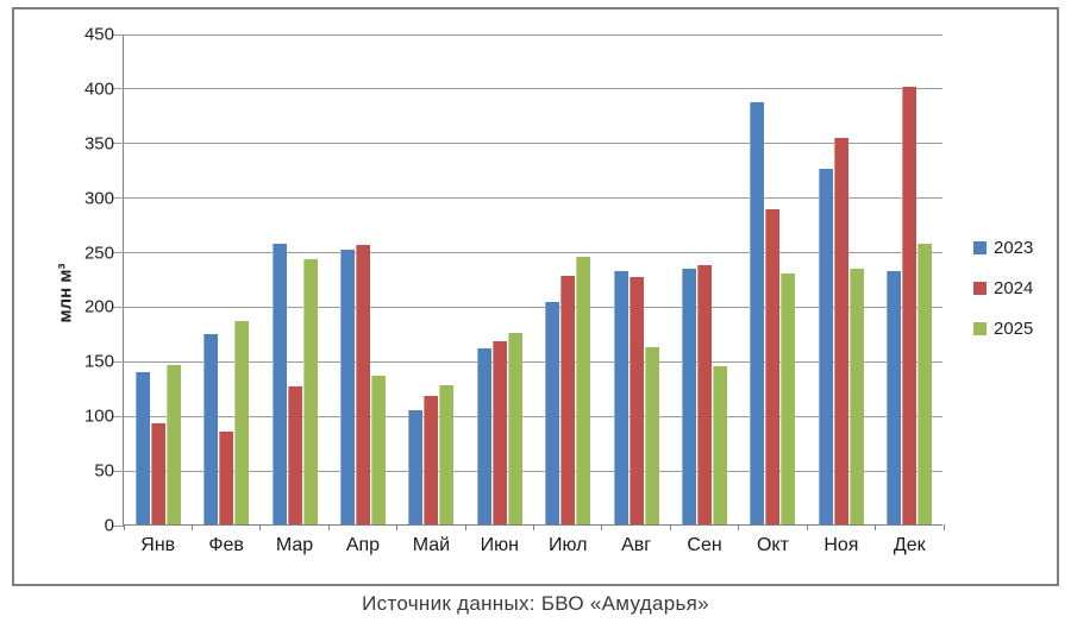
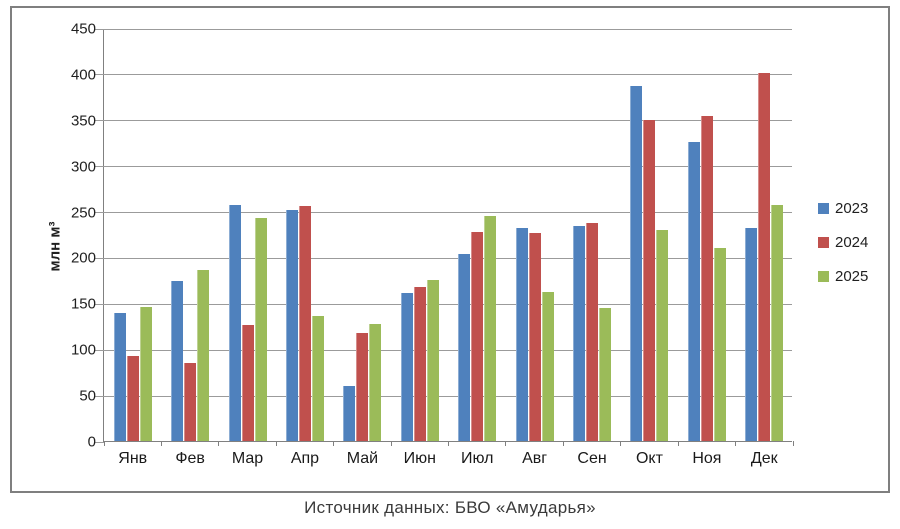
2023/Май: 100 -> 60
2024/Окт: 290 -> 350
2025/Ноя: 230 -> 210
